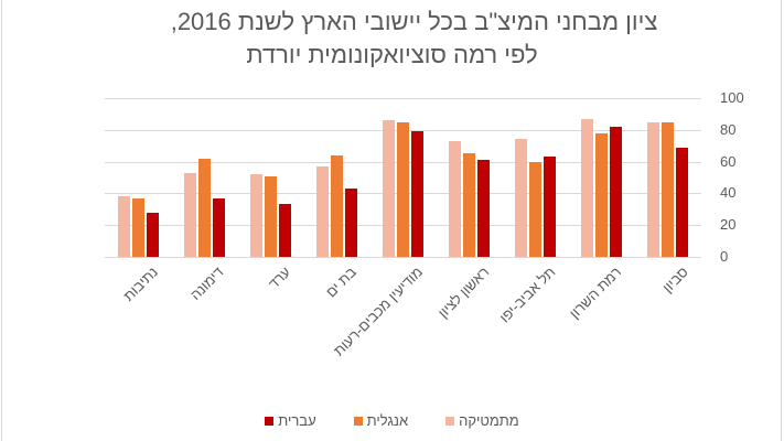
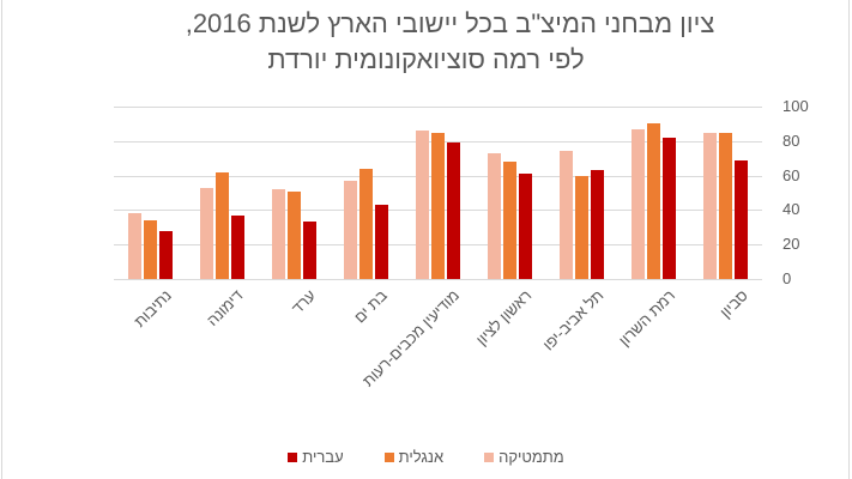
אנגלית/נתיבות: 37 -> 34
אנגלית/ראשון לציון: 65 -> 68
אנגלית/רמת השרון: 78 -> 90
